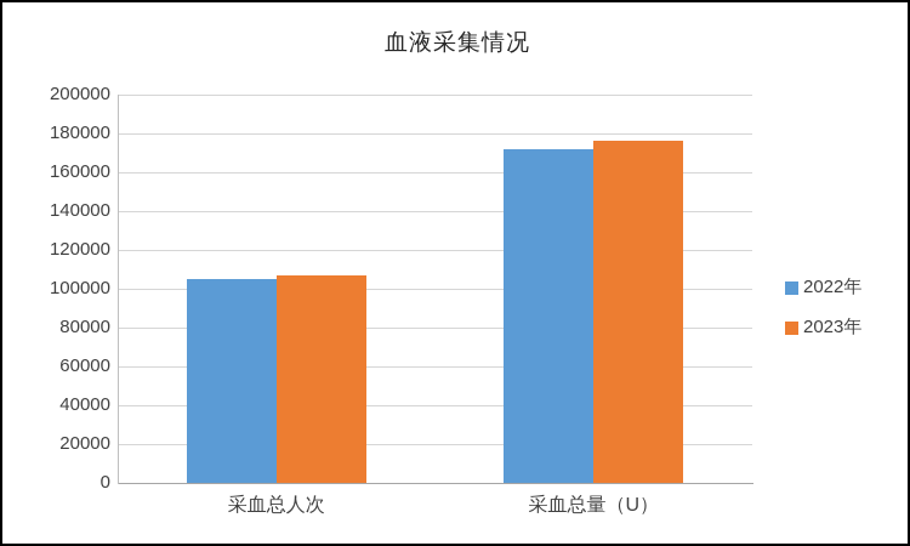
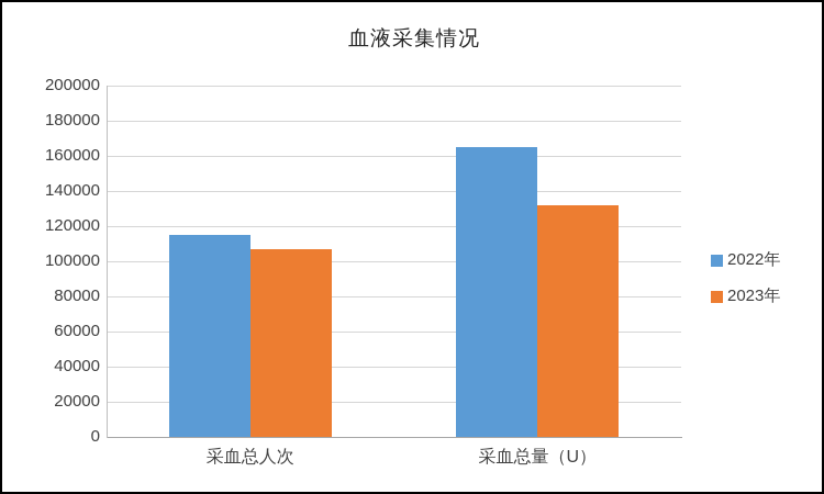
2022年/采血总人次: 105000 -> 115000
2022年/采血总量（U）: 172000 -> 165000
2023年/采血总量（U）: 176000 -> 132000
